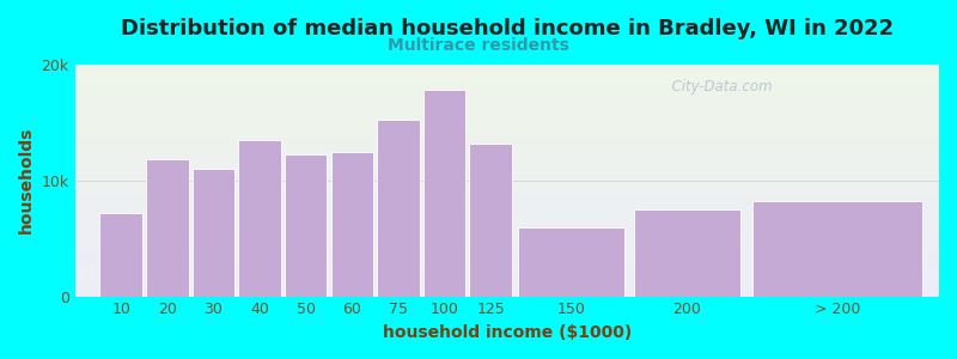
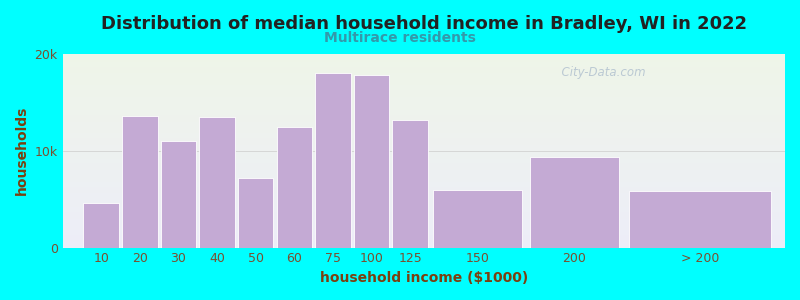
10: 7.2k -> 4.6k
20: 11.8k -> 13.6k
50: 12.2k -> 7.2k
75: 15.2k -> 18.0k
200: 7.5k -> 9.4k
> 200: 8.2k -> 5.8k
